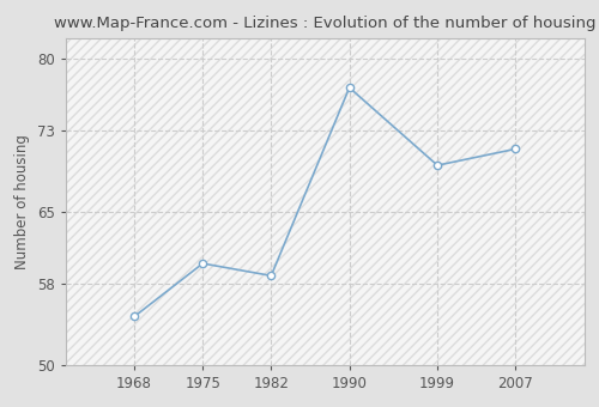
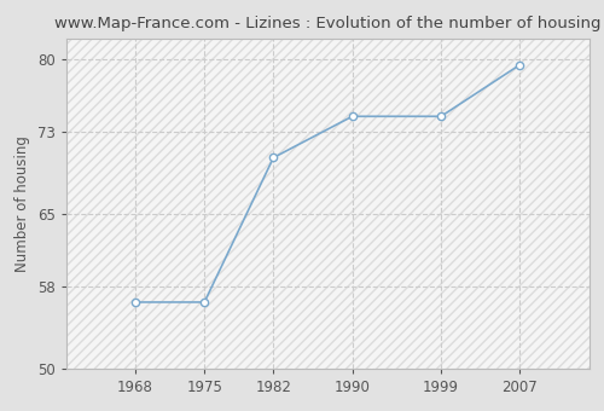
1968: 54.8 -> 56.5
1975: 60.0 -> 56.5
1982: 58.8 -> 70.5
1990: 77.2 -> 74.5
1999: 69.6 -> 74.5
2007: 71.2 -> 79.5
